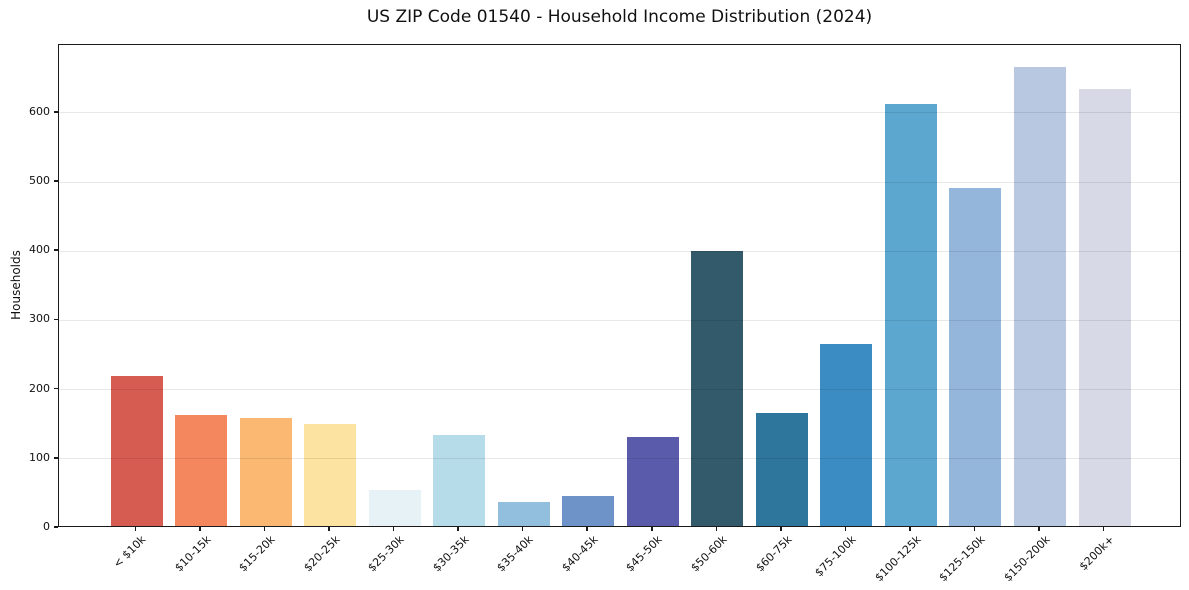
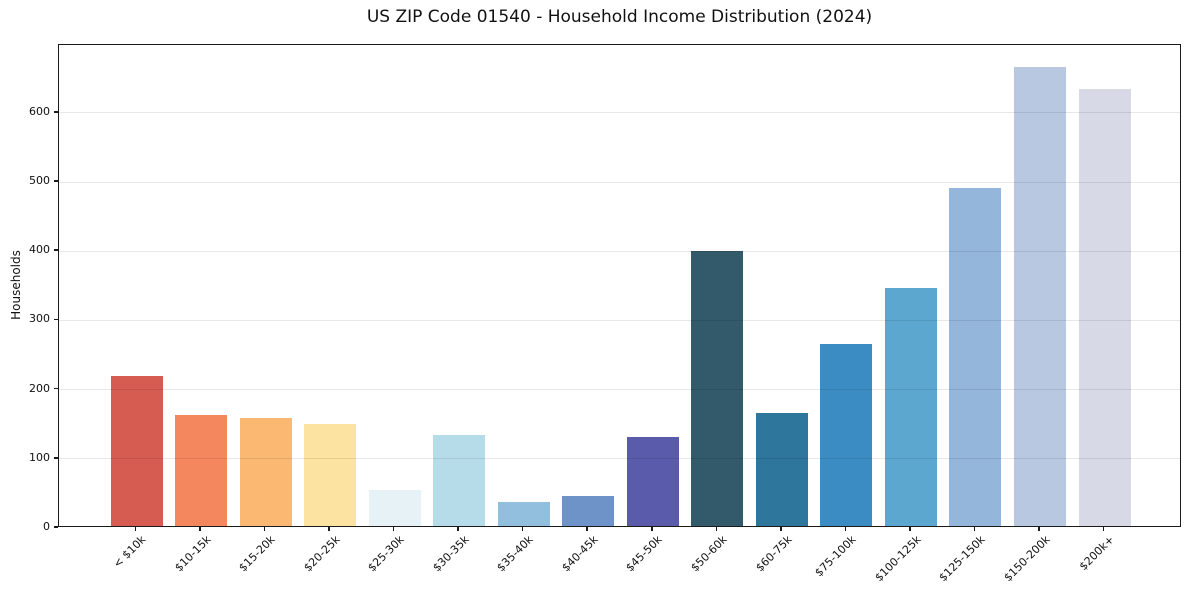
$100-125k: 610 -> 340
